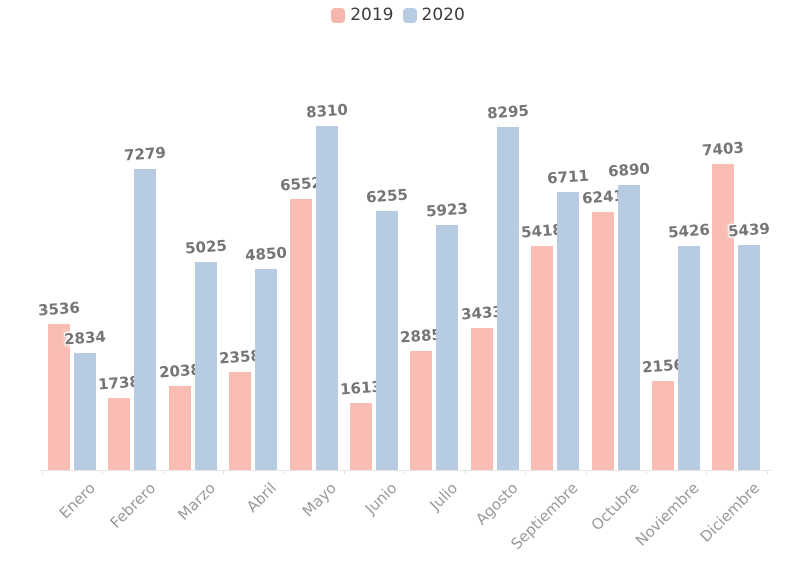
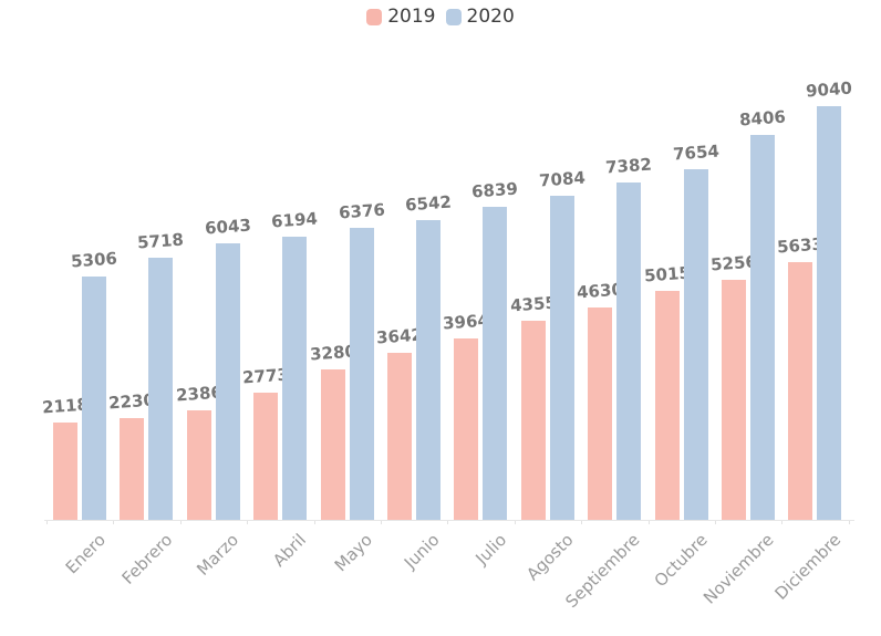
2019/Enero: 3536 -> 2118
2020/Enero: 2834 -> 5306
2019/Febrero: 1738 -> 2230
2020/Febrero: 7279 -> 5718
2019/Marzo: 2038 -> 2386
2020/Marzo: 5025 -> 6043
2019/Abril: 2358 -> 2773
2020/Abril: 4850 -> 6194
2019/Mayo: 6552 -> 3280
2020/Mayo: 8310 -> 6376
2019/Junio: 1613 -> 3642
2020/Junio: 6255 -> 6542
2019/Julio: 2885 -> 3964
2020/Julio: 5923 -> 6839
2019/Agosto: 3433 -> 4355
2020/Agosto: 8295 -> 7084
2019/Septiembre: 5418 -> 4630
2020/Septiembre: 6711 -> 7382
2019/Octubre: 6241 -> 5015
2020/Octubre: 6890 -> 7654
2019/Noviembre: 2156 -> 5256
2020/Noviembre: 5426 -> 8406
2019/Diciembre: 7403 -> 5633
2020/Diciembre: 5439 -> 9040
